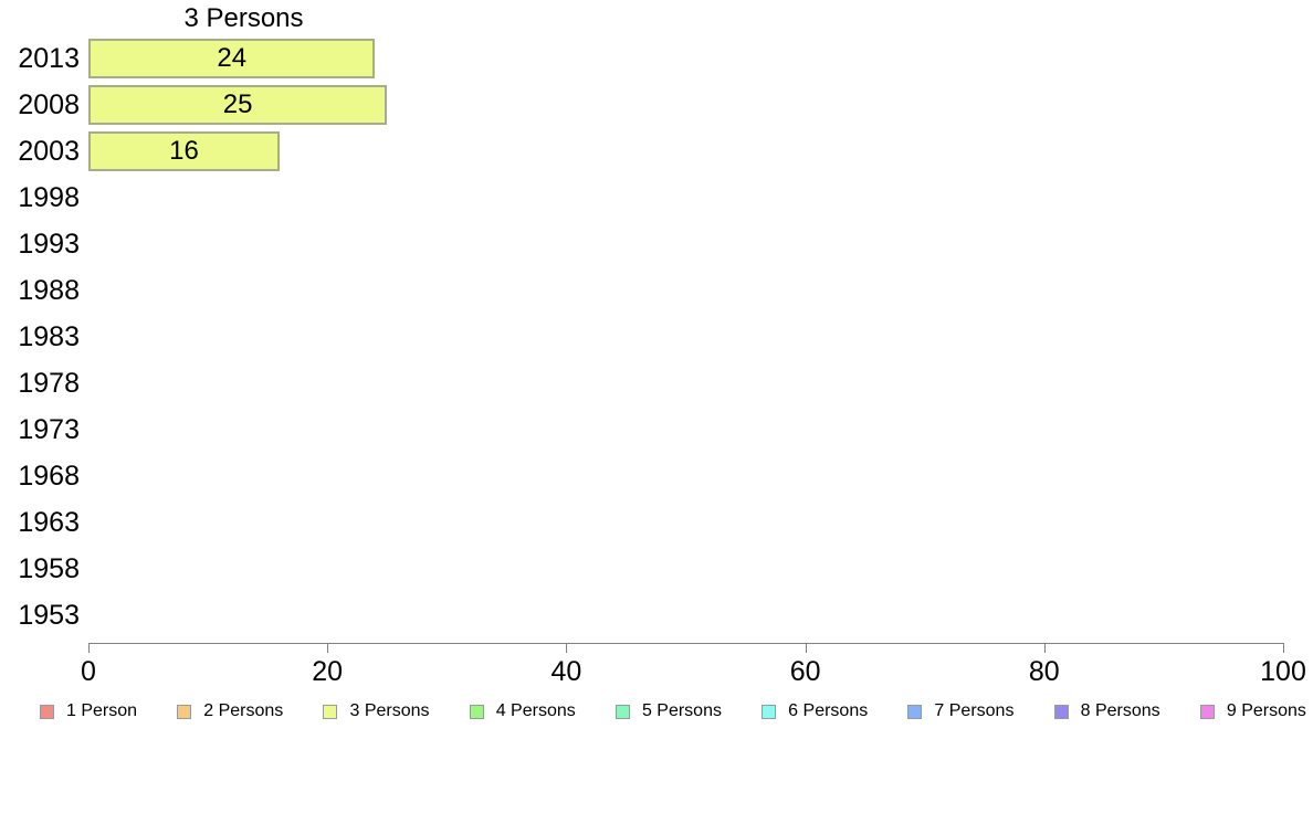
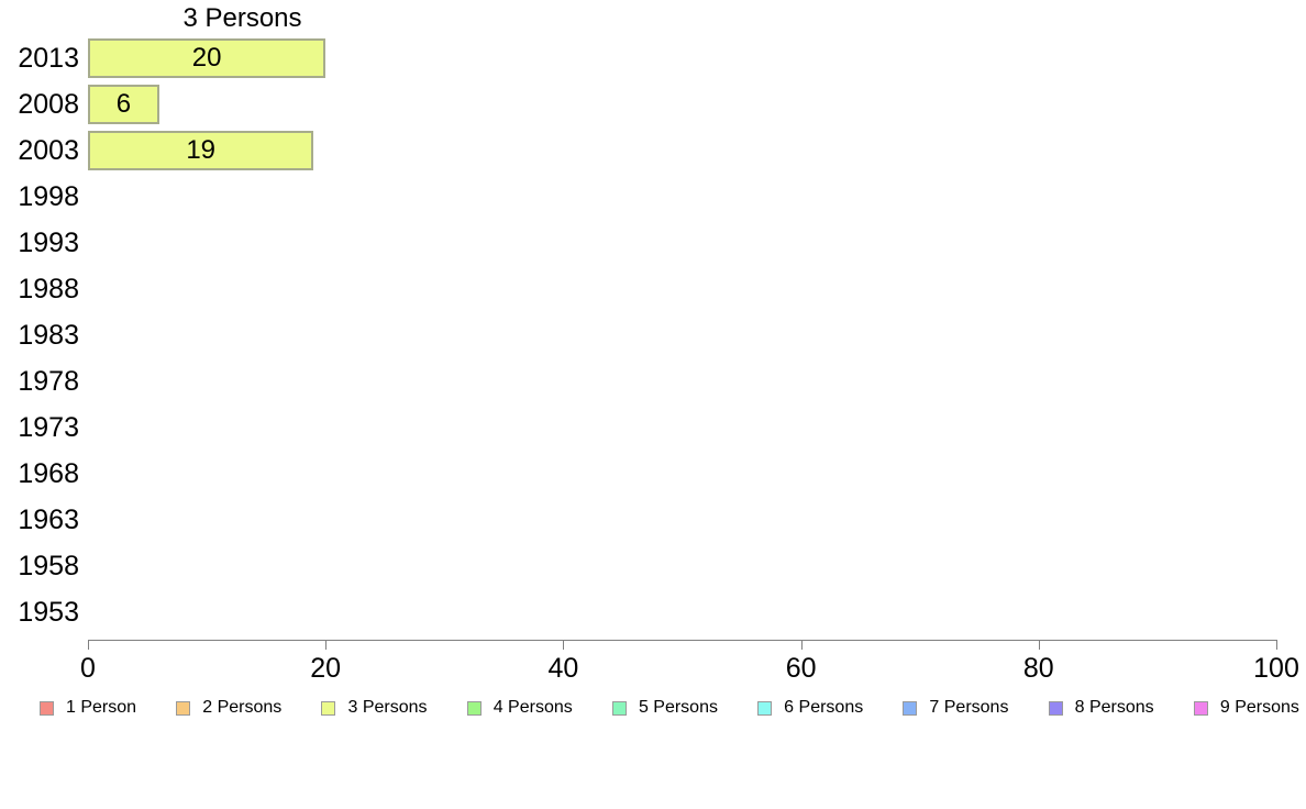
2013: 24 -> 20
2008: 25 -> 6
2003: 16 -> 19
